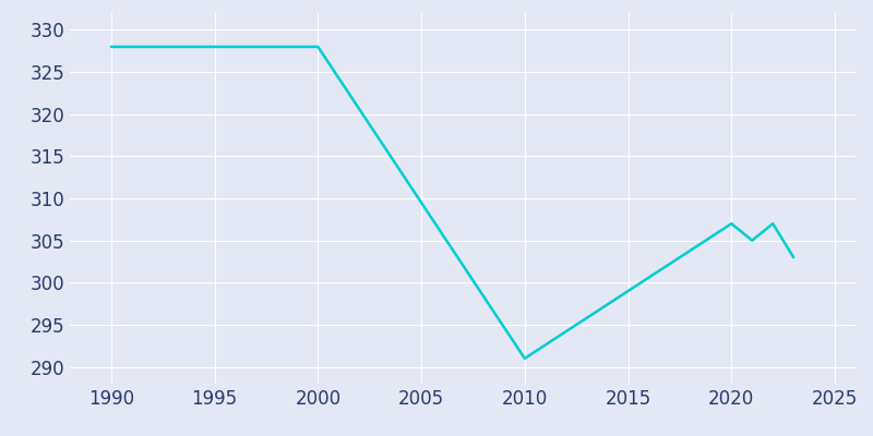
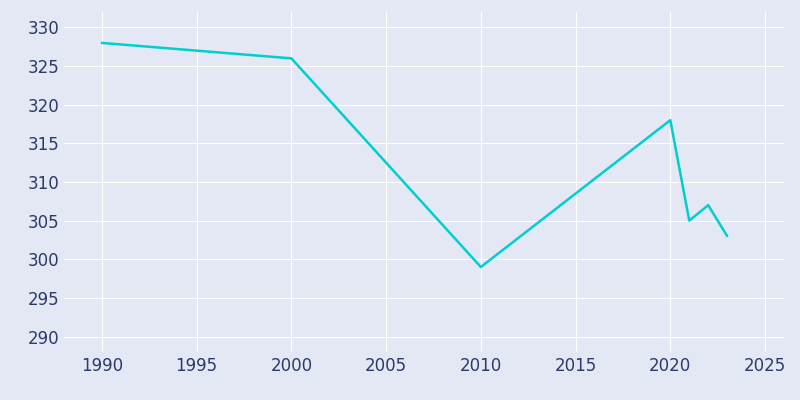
2000: 328 -> 326
2010: 291 -> 299
2020: 307 -> 318
